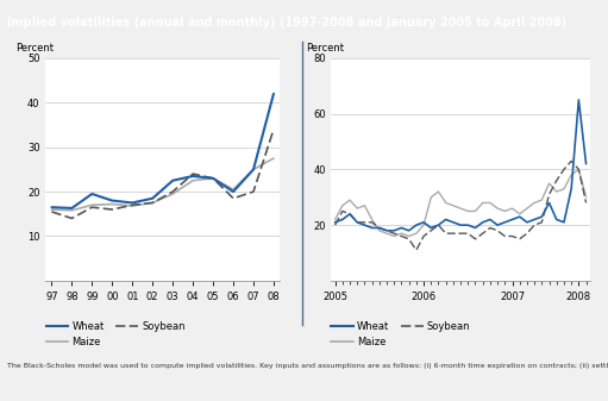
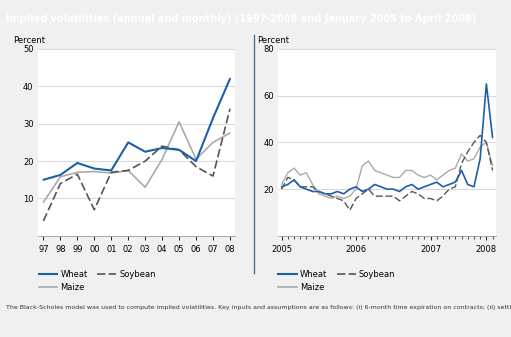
Wheat/97: 16.5 -> 15.0
Maize/97: 16.0 -> 9.0
Soybean/97: 15.5 -> 4.0
Soybean/00: 16.0 -> 7.0
Wheat/02: 18.5 -> 25.0
Maize/03: 19.5 -> 13.0
Maize/04: 22.5 -> 20.5
Maize/05: 23.0 -> 30.5
Wheat/07: 25.0 -> 31.5
Soybean/07: 20.0 -> 16.0
